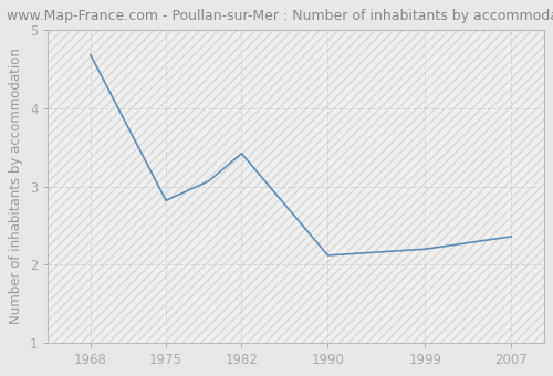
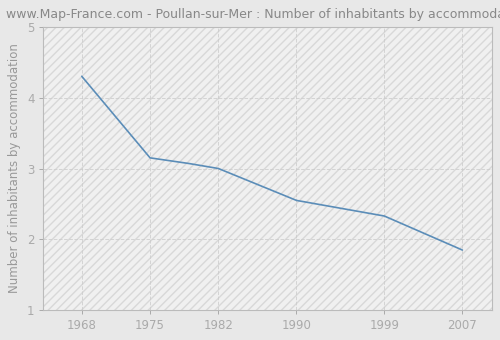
1968: 4.68 -> 4.30
1975: 2.82 -> 3.15
1982: 3.42 -> 3.00
1990: 2.12 -> 2.55
1999: 2.20 -> 2.33
2007: 2.36 -> 1.85
